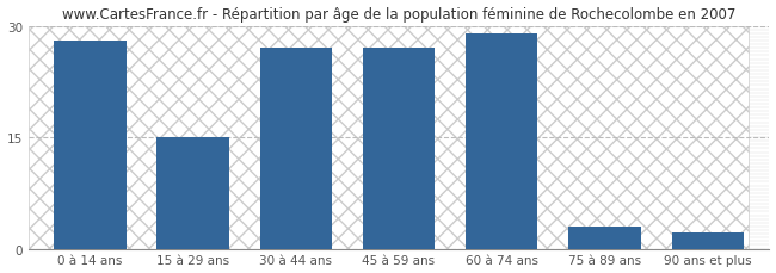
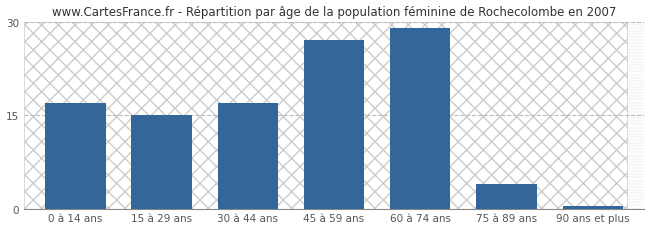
0 à 14 ans: 28.0 -> 17.0
30 à 44 ans: 27.0 -> 17.0
75 à 89 ans: 3.0 -> 4.0
90 ans et plus: 2.2 -> 0.4
